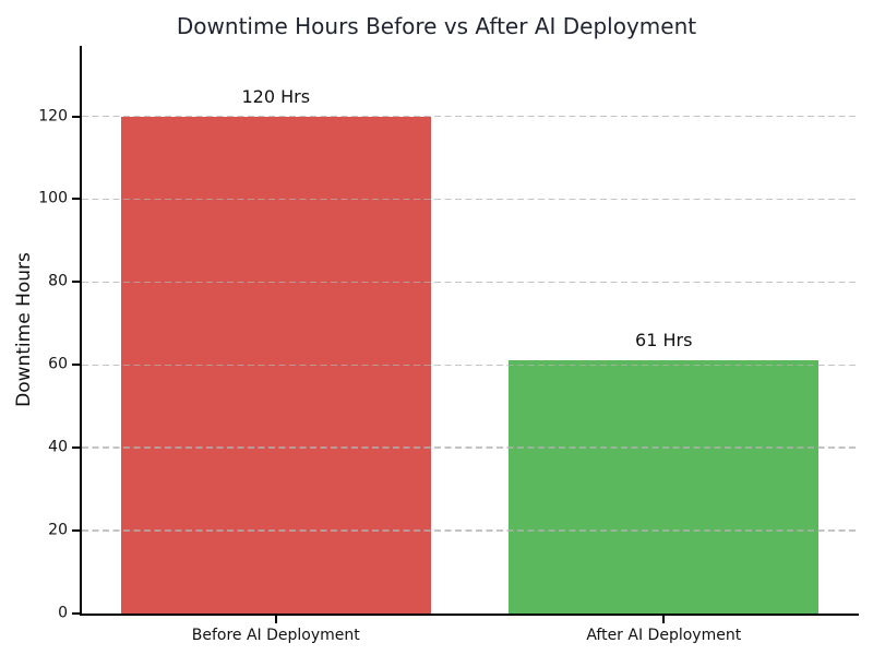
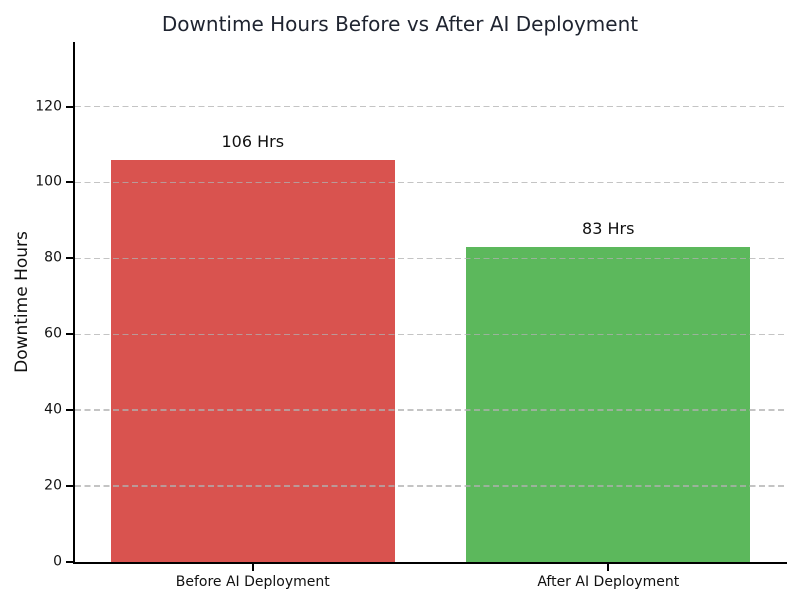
Before AI Deployment: 120 -> 106
After AI Deployment: 61 -> 83
